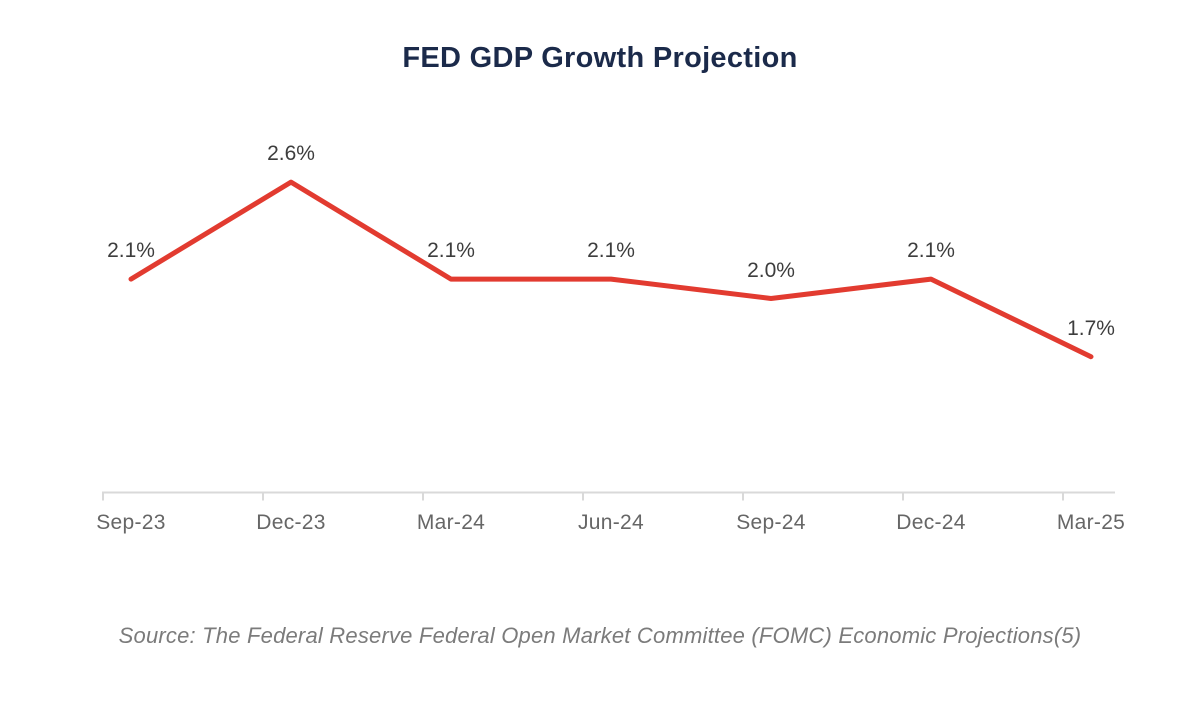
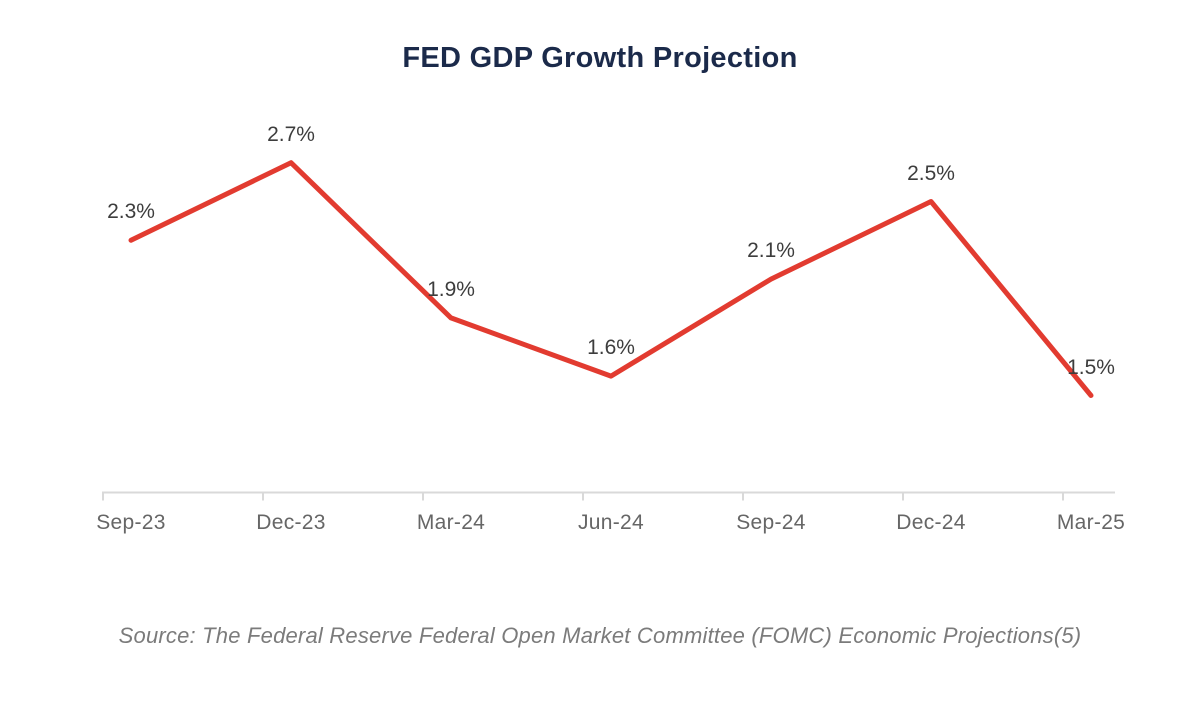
Sep-23: 2.1% -> 2.3%
Dec-23: 2.6% -> 2.7%
Mar-24: 2.1% -> 1.9%
Jun-24: 2.1% -> 1.6%
Sep-24: 2.0% -> 2.1%
Dec-24: 2.1% -> 2.5%
Mar-25: 1.7% -> 1.5%
